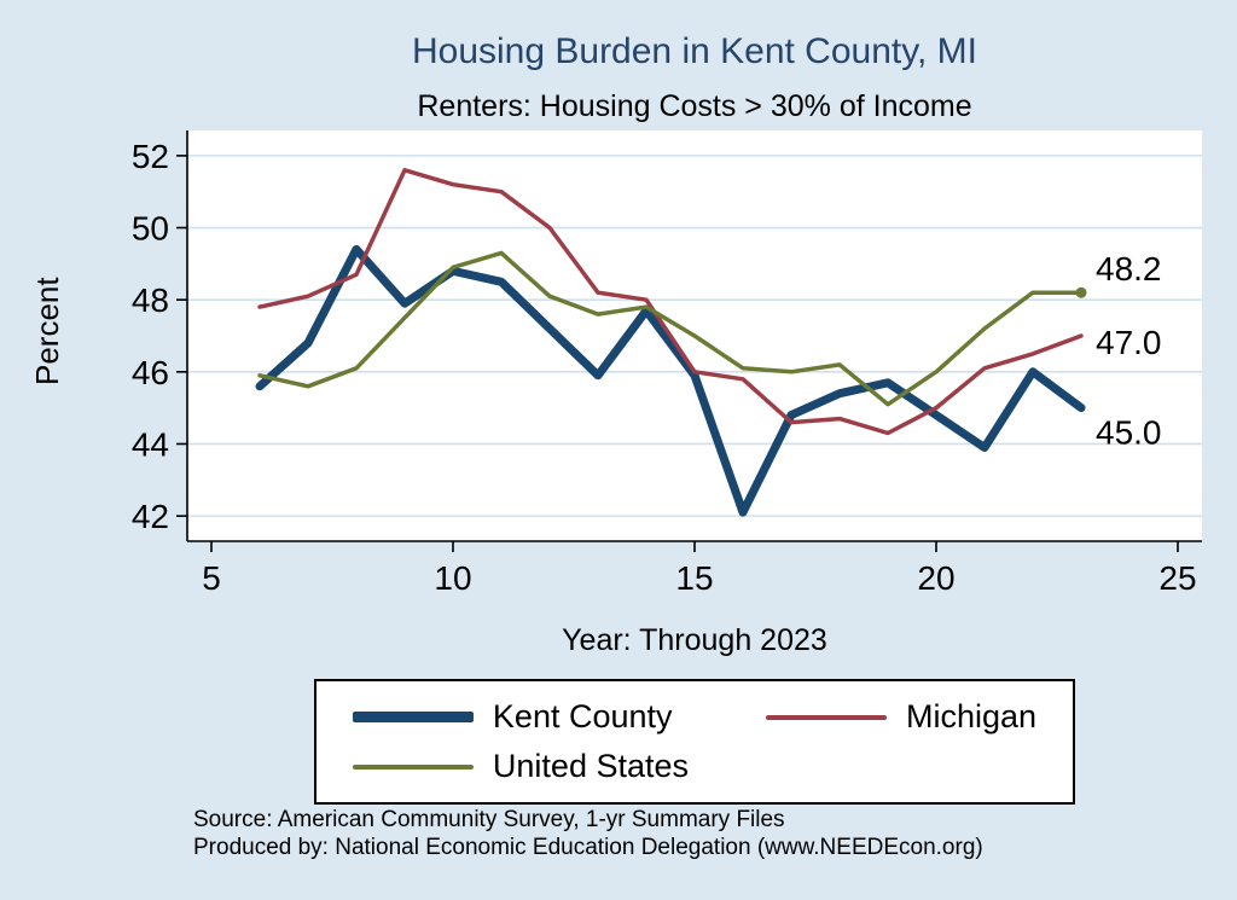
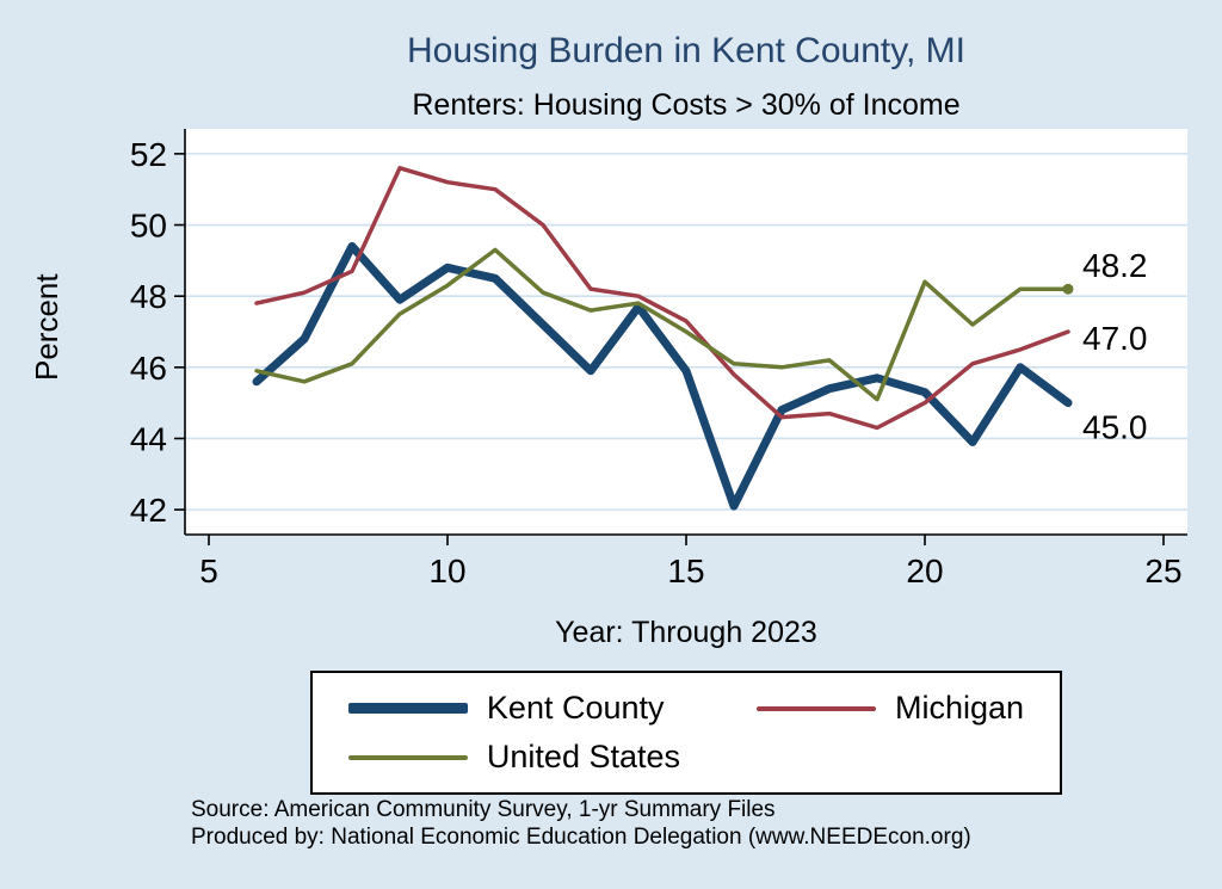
United States/10: 48.9 -> 48.3
Michigan/15: 46.0 -> 47.3
Kent County/20: 44.8 -> 45.3
United States/20: 46.0 -> 48.4
